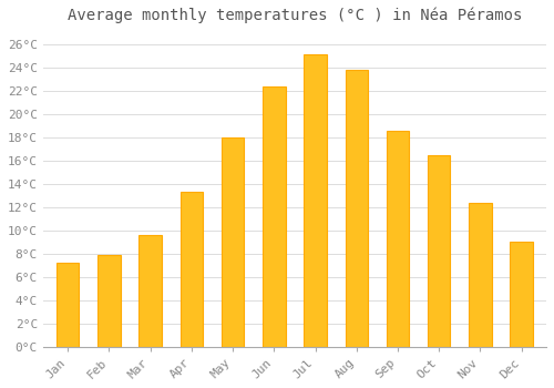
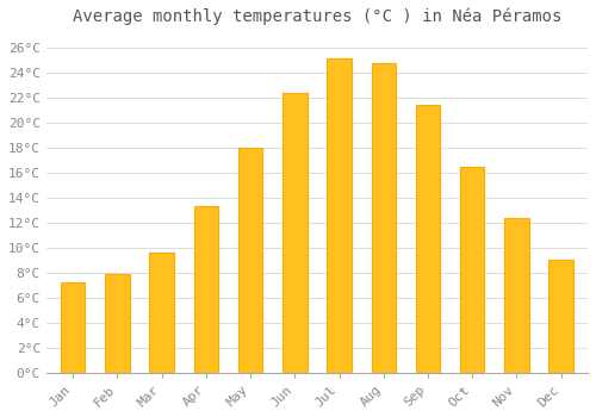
Aug: 23.8°C -> 24.8°C
Sep: 18.6°C -> 21.4°C
